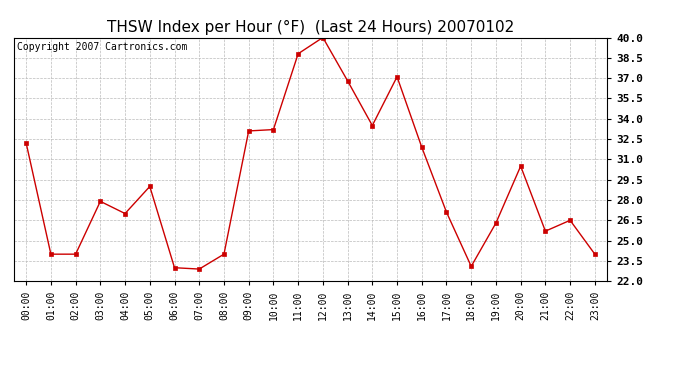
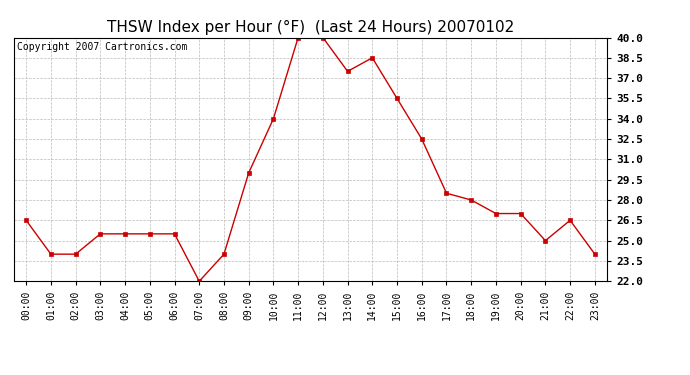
00:00: 32.2 -> 26.5
03:00: 27.9 -> 25.5
04:00: 27.0 -> 25.5
05:00: 29.0 -> 25.5
06:00: 23.0 -> 25.5
07:00: 22.9 -> 22.0
09:00: 33.1 -> 30.0
10:00: 33.2 -> 34.0
11:00: 38.8 -> 40.0
13:00: 36.8 -> 37.5
14:00: 33.5 -> 38.5
15:00: 37.1 -> 35.5
16:00: 31.9 -> 32.5
17:00: 27.1 -> 28.5
18:00: 23.1 -> 28.0
19:00: 26.3 -> 27.0
20:00: 30.5 -> 27.0
21:00: 25.7 -> 25.0
